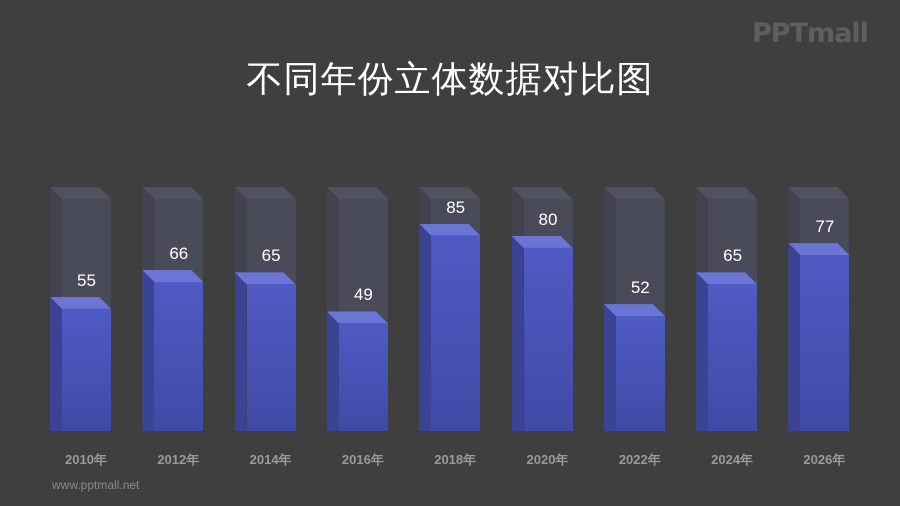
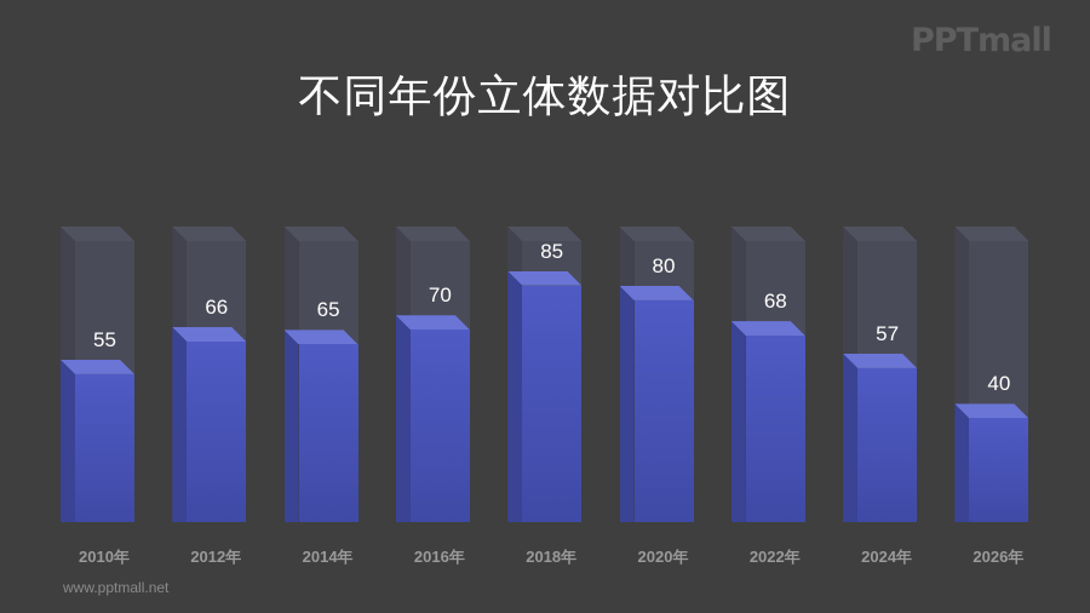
2016年: 49 -> 70
2022年: 52 -> 68
2024年: 65 -> 57
2026年: 77 -> 40
